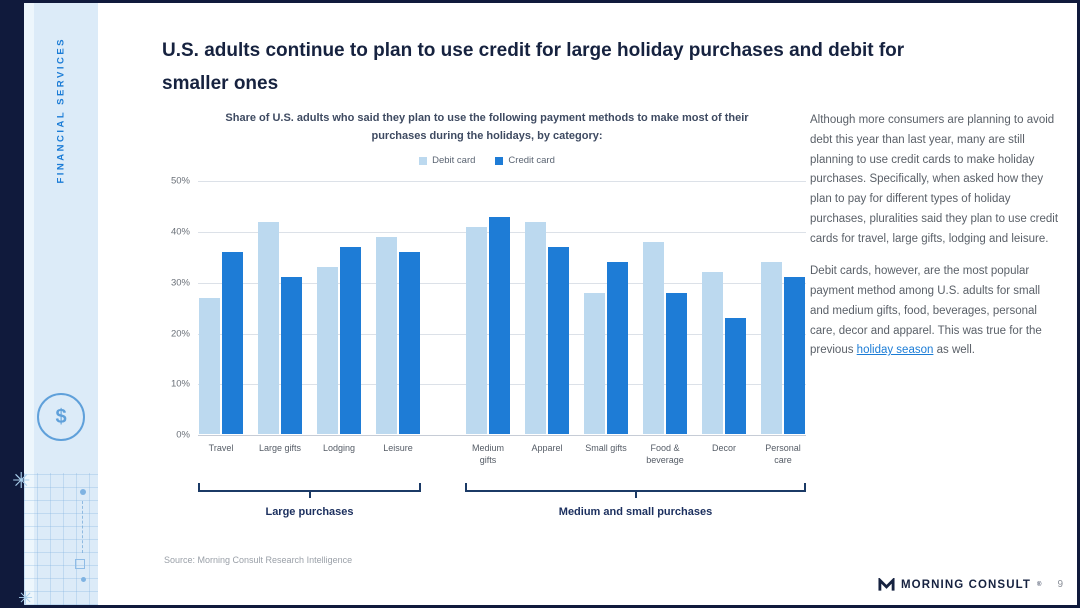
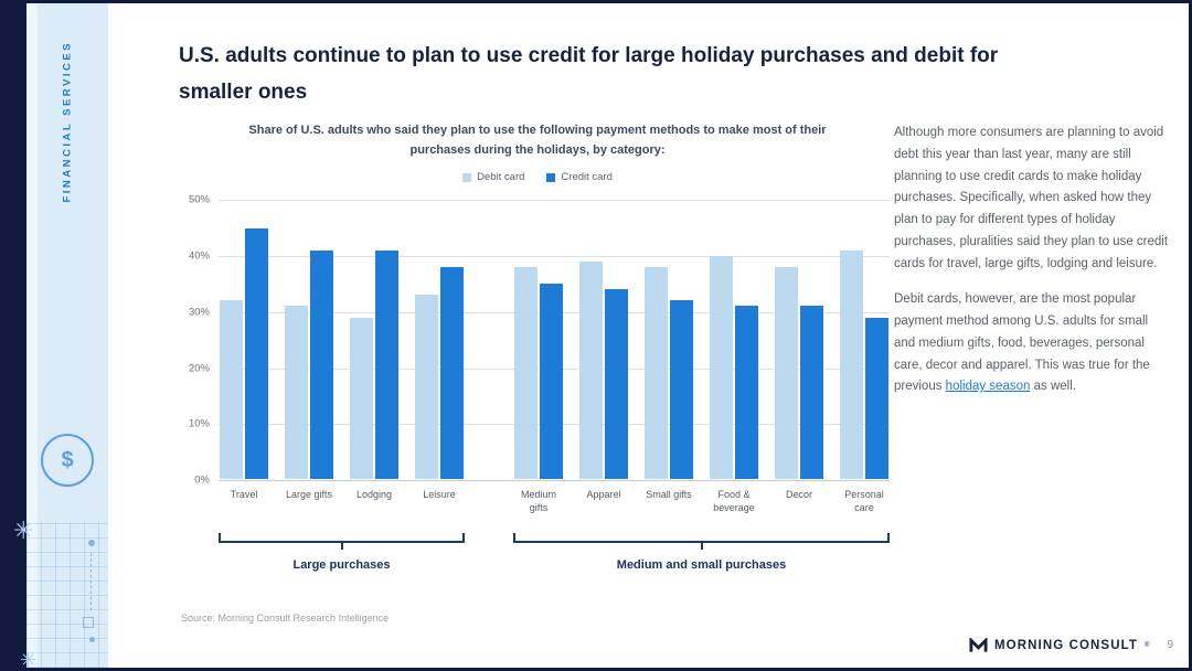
Debit card/Travel: 27% -> 32%
Credit card/Travel: 36% -> 45%
Debit card/Large gifts: 42% -> 31%
Credit card/Large gifts: 31% -> 41%
Debit card/Lodging: 33% -> 29%
Credit card/Lodging: 37% -> 41%
Debit card/Leisure: 39% -> 33%
Credit card/Leisure: 36% -> 38%
Debit card/Medium gifts: 41% -> 38%
Credit card/Medium gifts: 43% -> 35%
Debit card/Apparel: 42% -> 39%
Credit card/Apparel: 37% -> 34%
Debit card/Small gifts: 28% -> 38%
Credit card/Small gifts: 34% -> 32%
Debit card/Food & beverage: 38% -> 40%
Credit card/Food & beverage: 28% -> 31%
Debit card/Decor: 32% -> 38%
Credit card/Decor: 23% -> 31%
Debit card/Personal care: 34% -> 41%
Credit card/Personal care: 31% -> 29%
